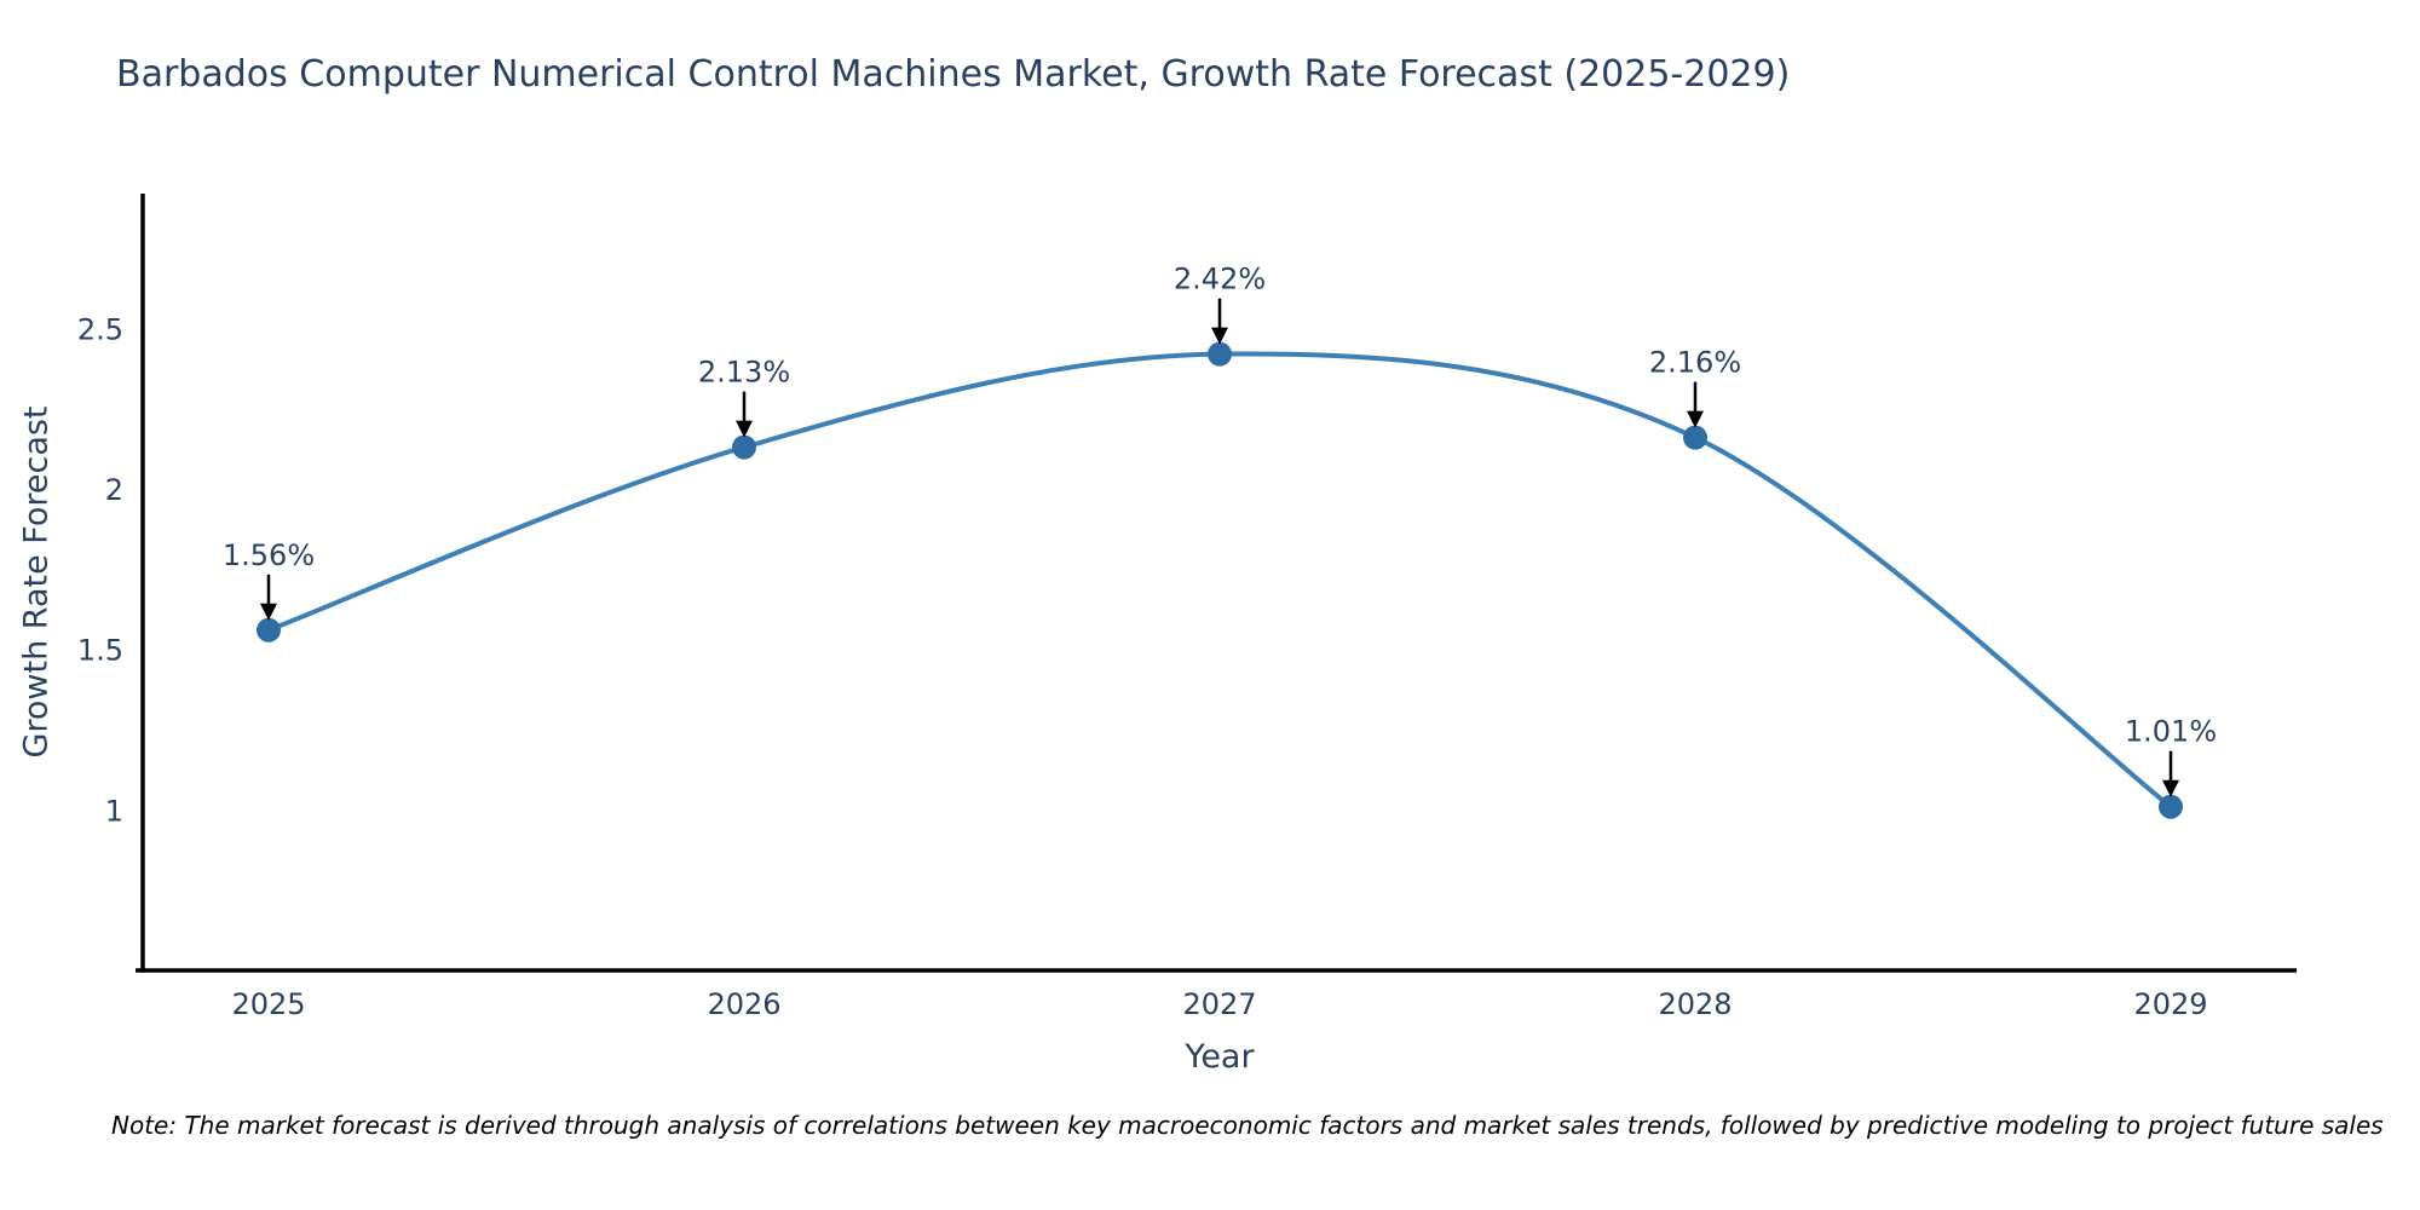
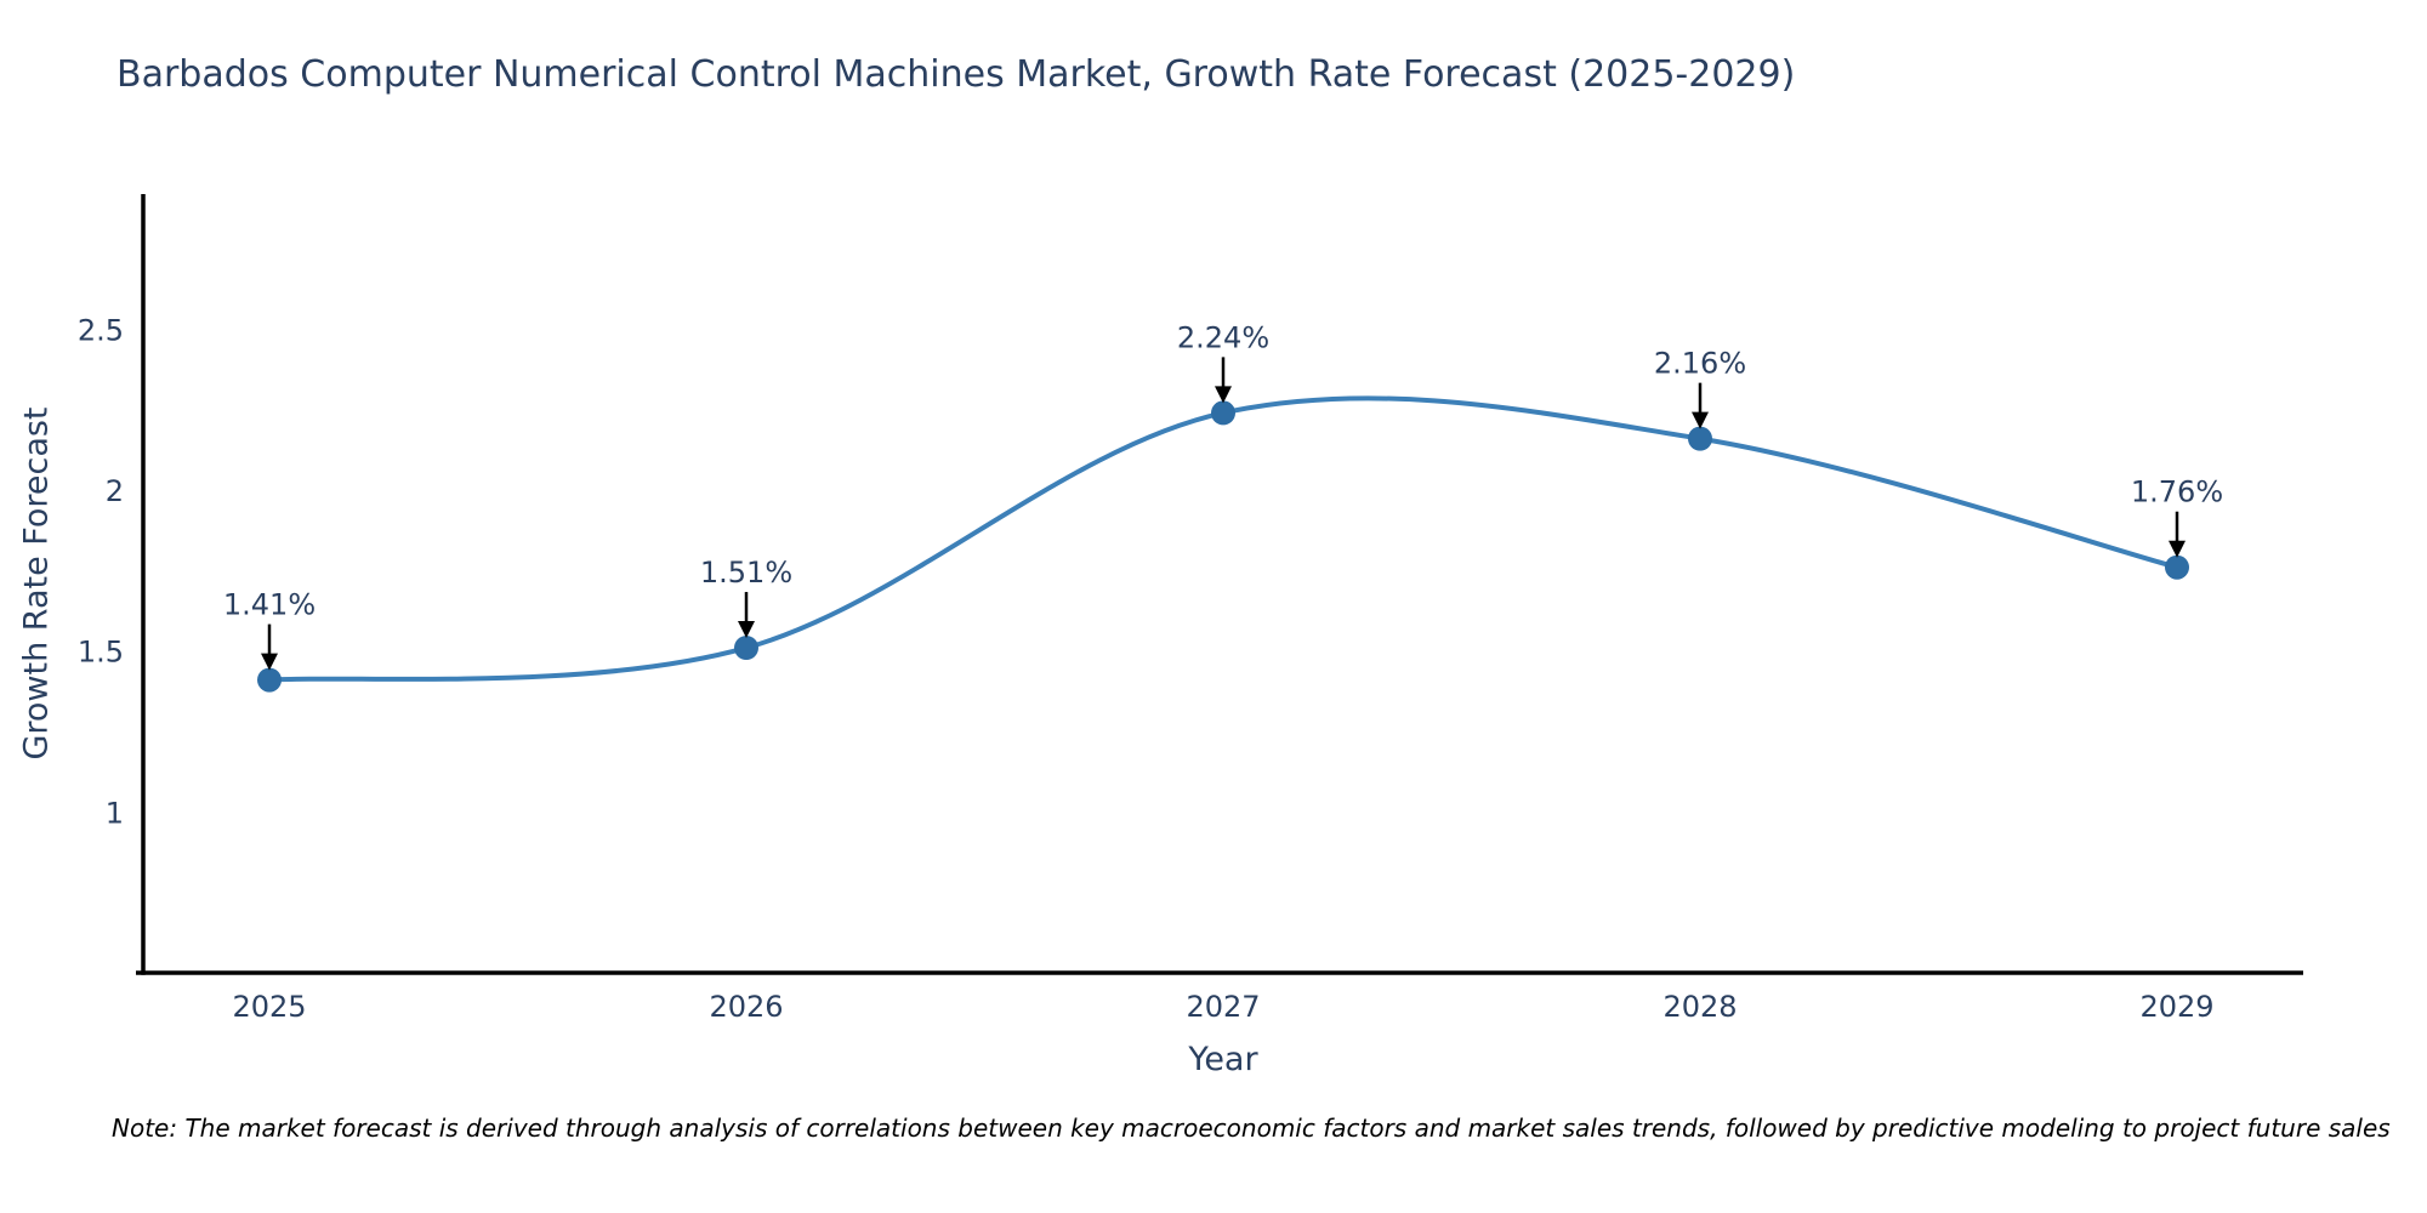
2025: 1.56% -> 1.41%
2026: 2.13% -> 1.51%
2027: 2.42% -> 2.24%
2029: 1.01% -> 1.76%
